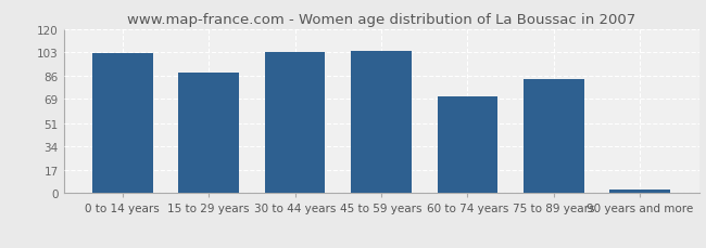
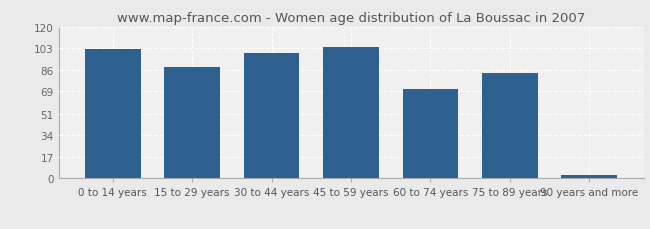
30 to 44 years: 103 -> 99
